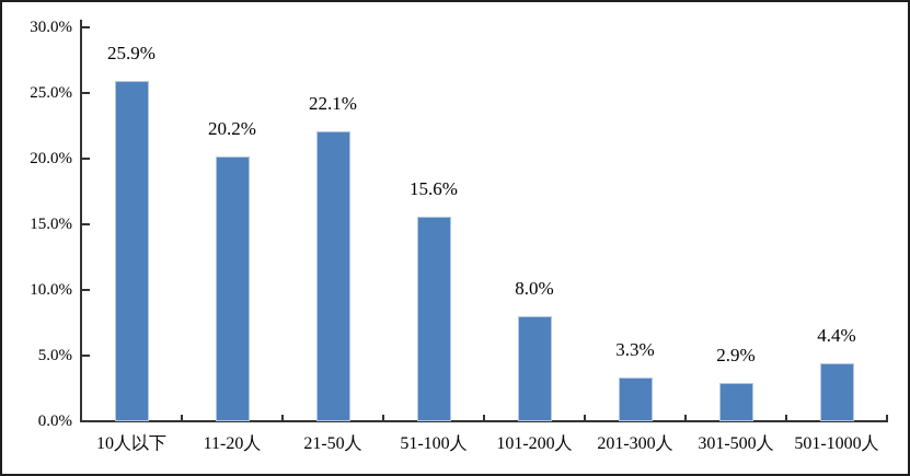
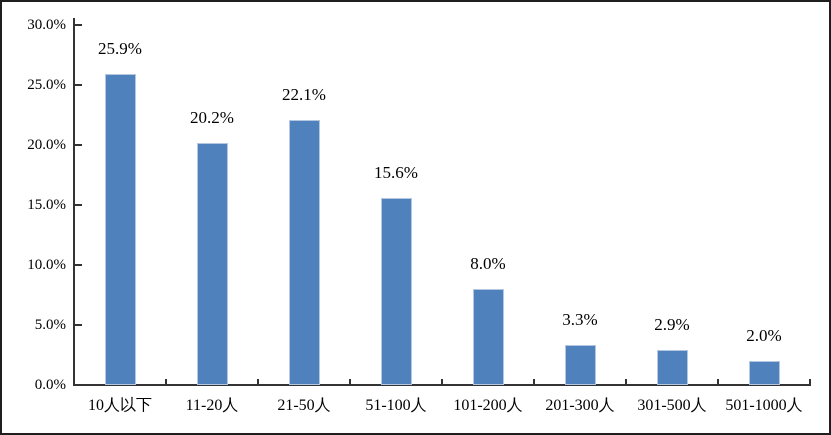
501-1000人: 4.4% -> 2.0%
